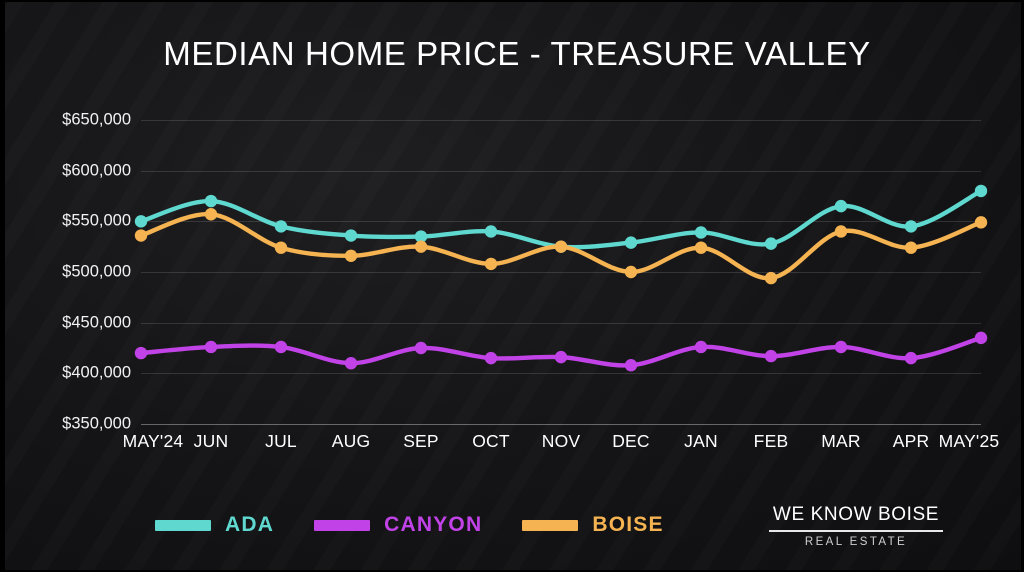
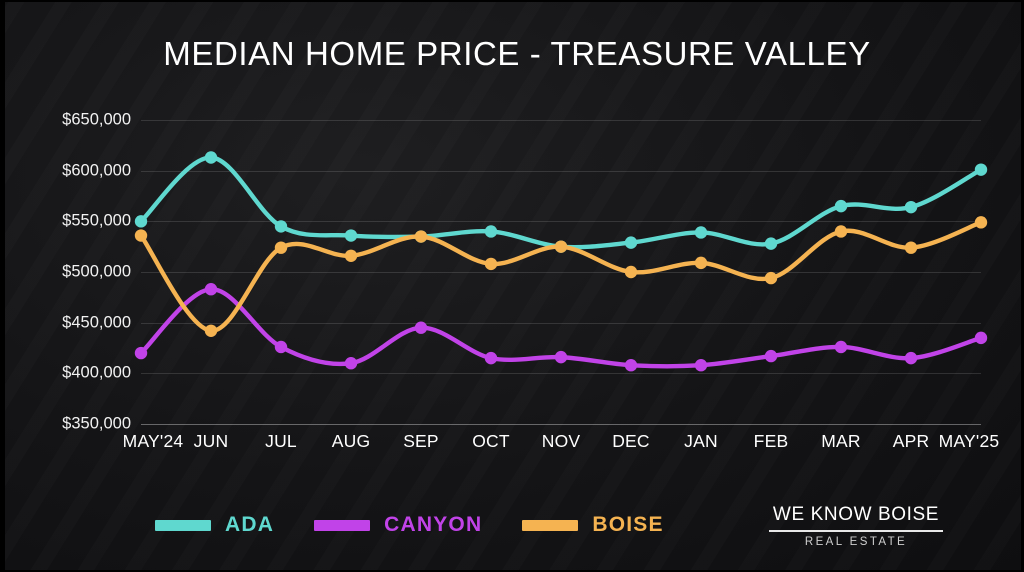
ADA/JUN: $570000 -> $613000
CANYON/JUN: $426000 -> $483000
BOISE/JUN: $557000 -> $442000
CANYON/SEP: $425000 -> $445000
BOISE/SEP: $525000 -> $535000
CANYON/JAN: $426000 -> $408000
BOISE/JAN: $524000 -> $509000
ADA/APR: $545000 -> $564000
ADA/MAY'25: $580000 -> $601000
